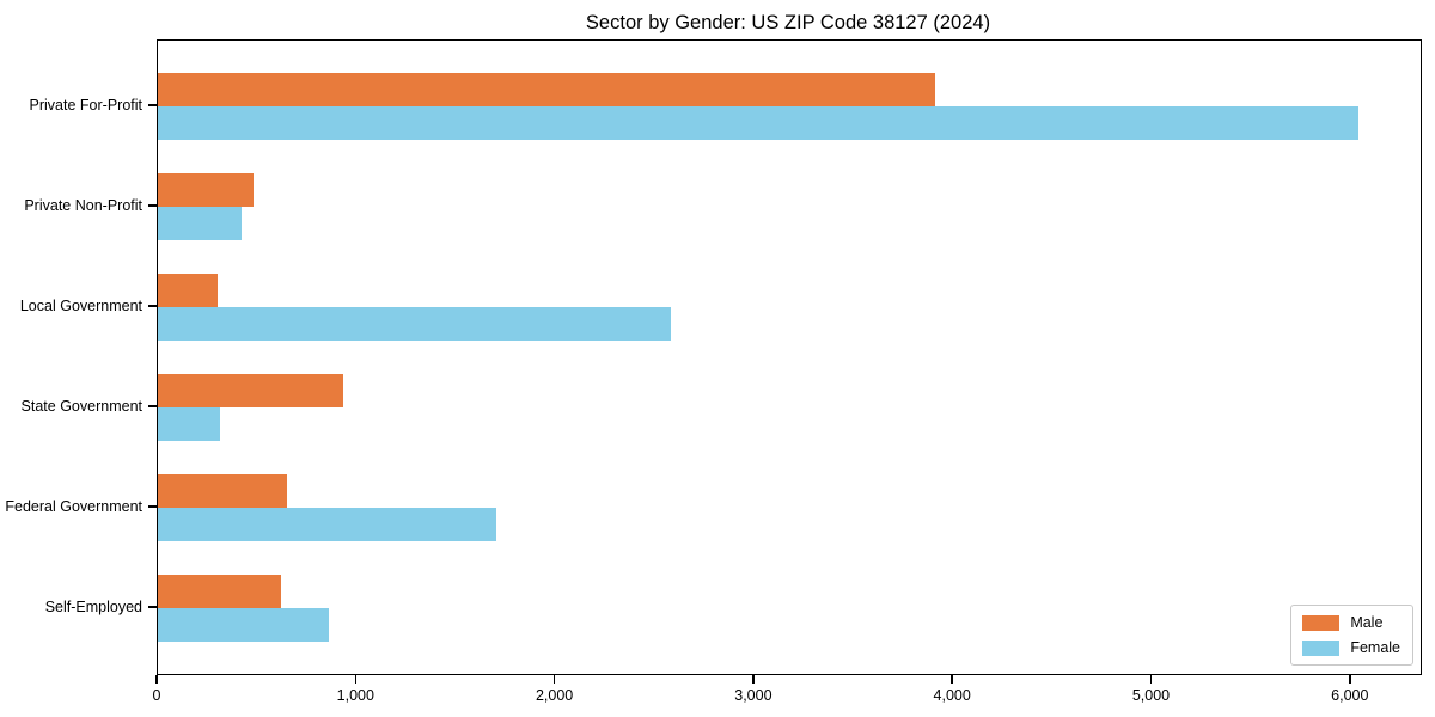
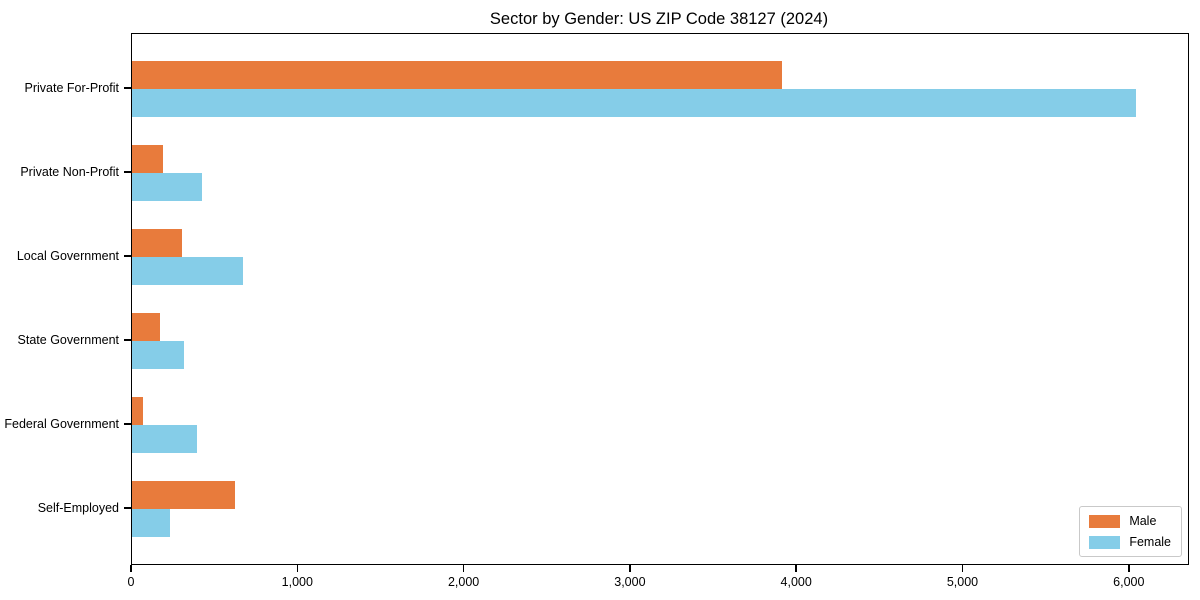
Male/Private Non-Profit: 480 -> 180
Female/Local Government: 2580 -> 670
Male/State Government: 930 -> 170
Male/Federal Government: 650 -> 60
Female/Federal Government: 1700 -> 390
Female/Self-Employed: 860 -> 230
